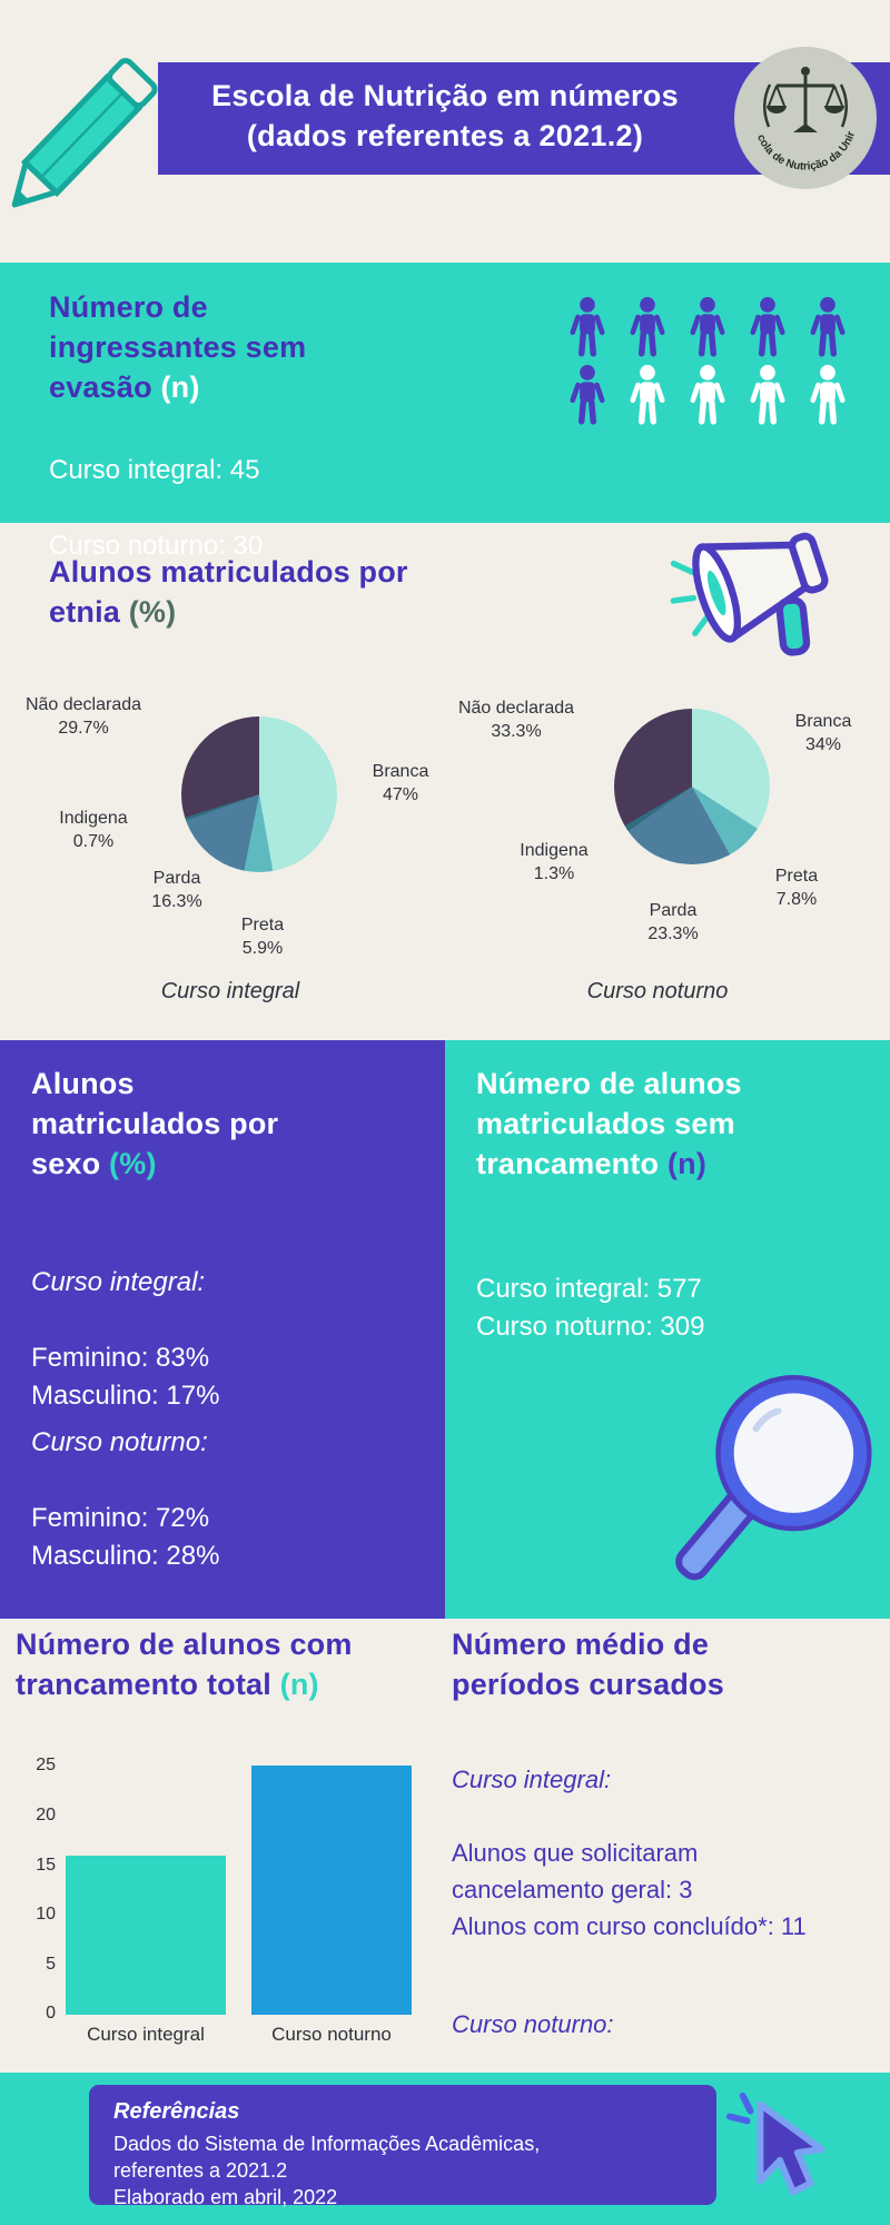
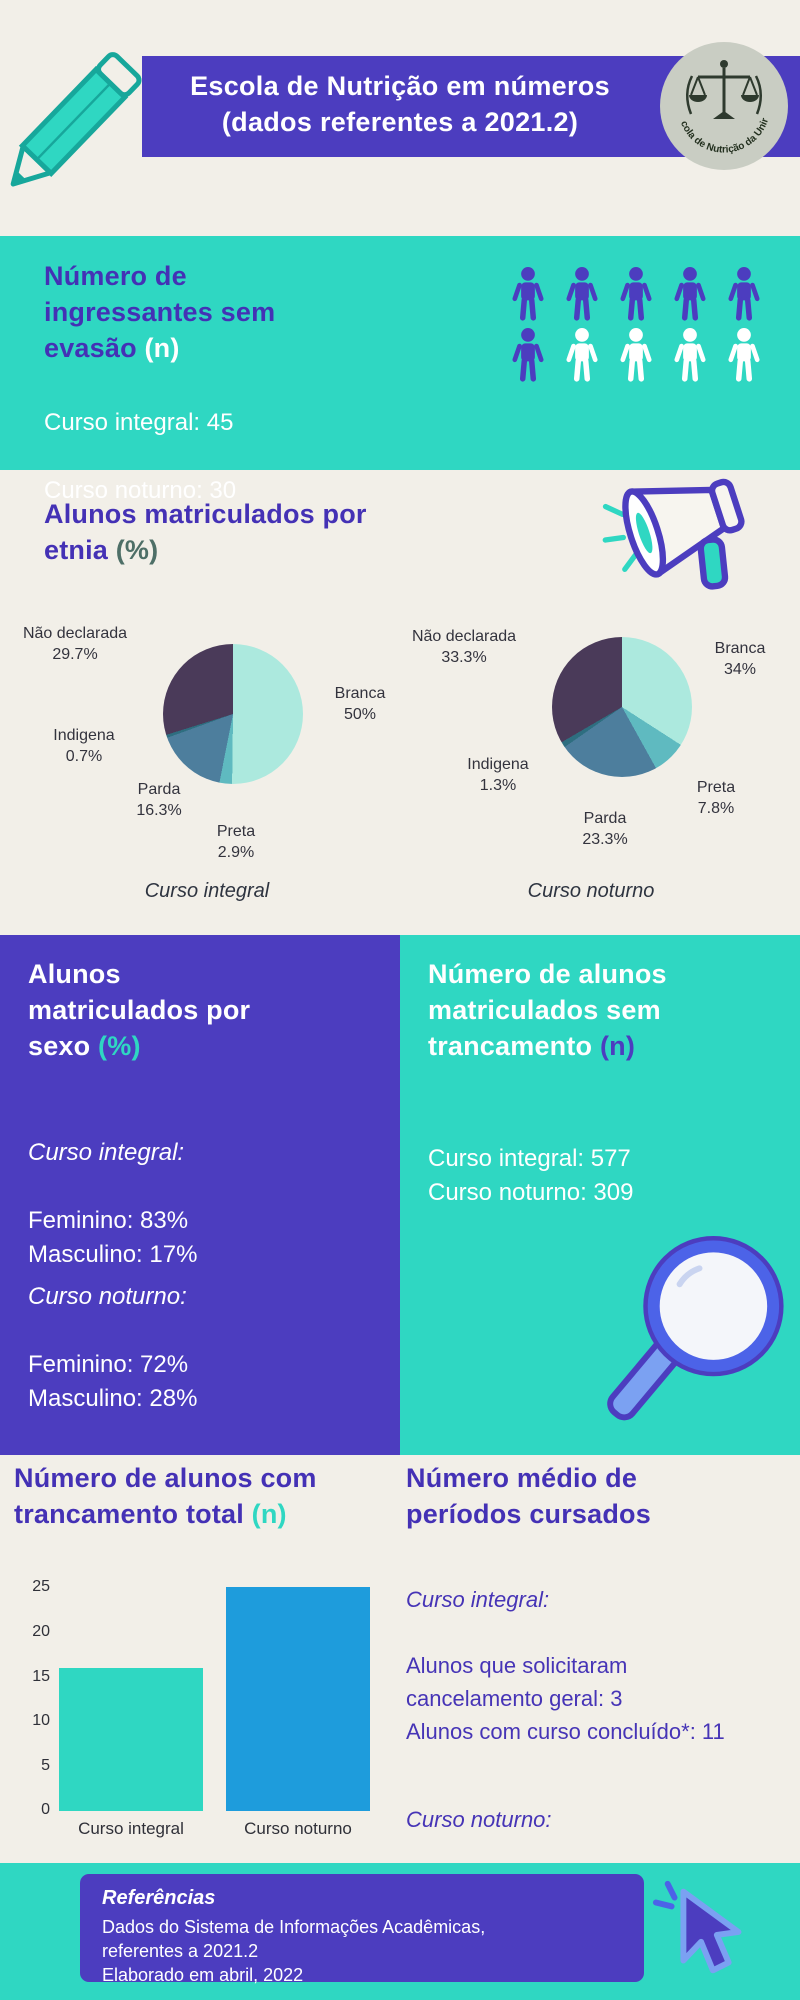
Curso integral/Branca: 47% -> 50%
Curso integral/Preta: 5.9% -> 2.9%
